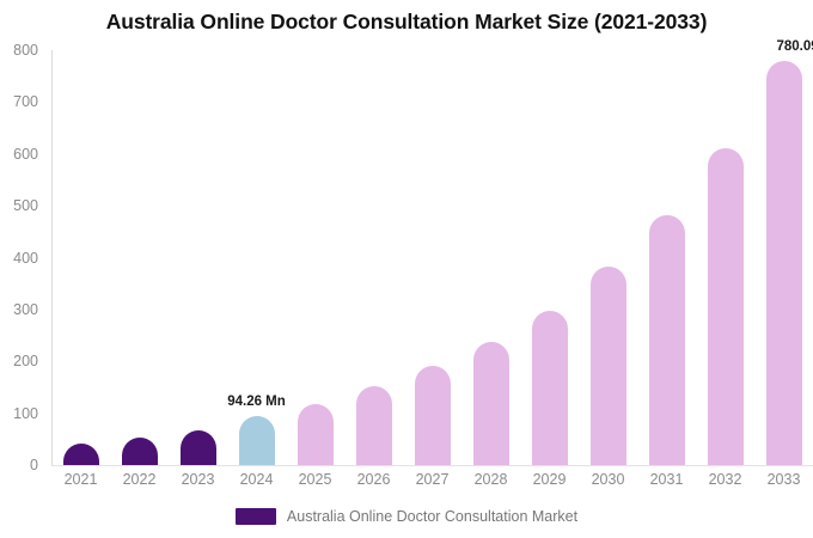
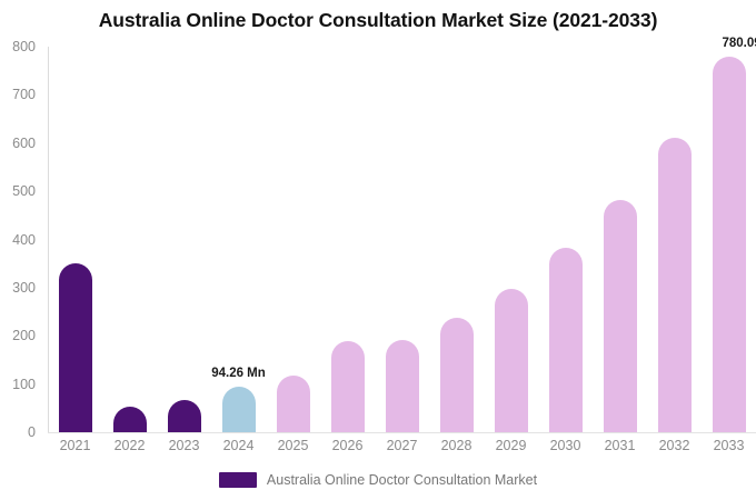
2021: 40 -> 350
2026: 150 -> 190
